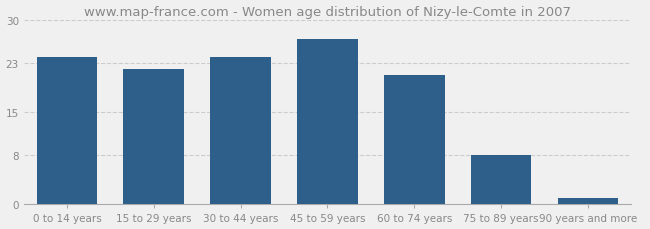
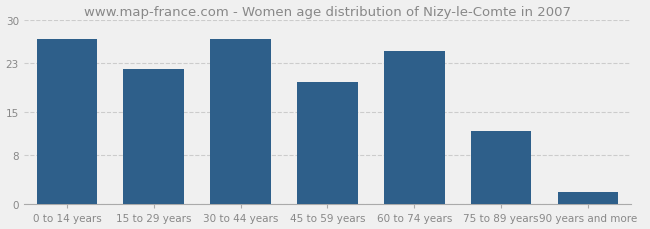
0 to 14 years: 24 -> 27
30 to 44 years: 24 -> 27
45 to 59 years: 27 -> 20
60 to 74 years: 21 -> 25
75 to 89 years: 8 -> 12
90 years and more: 1 -> 2
